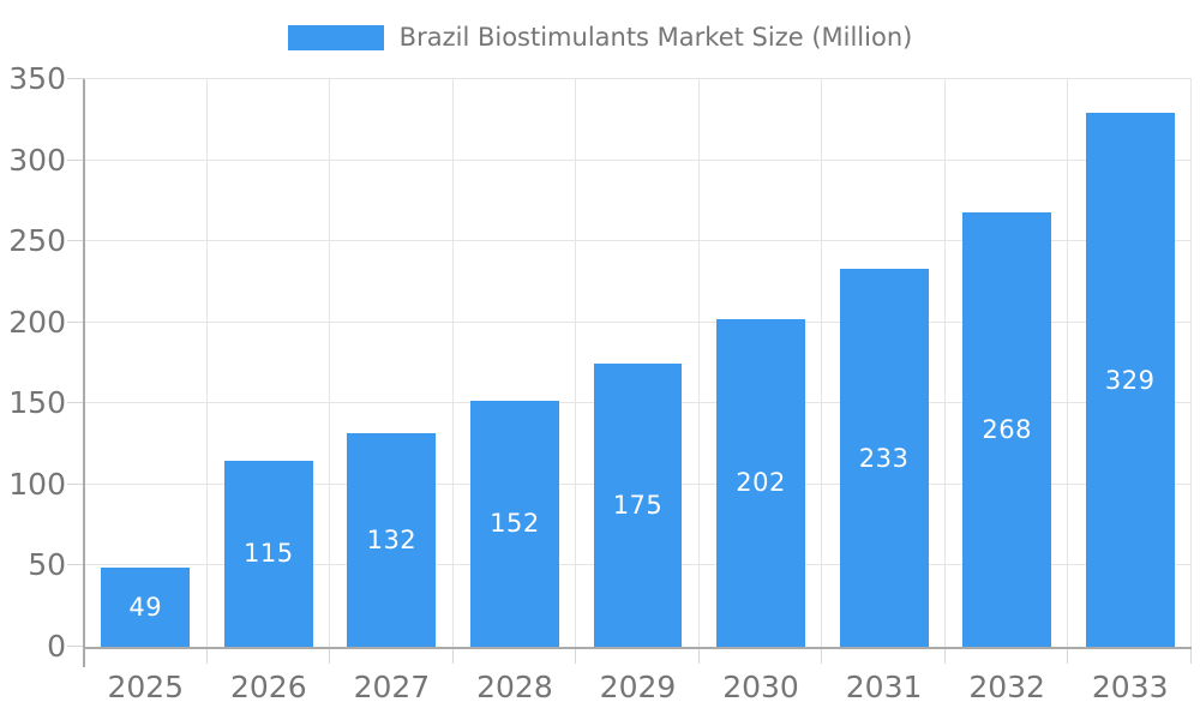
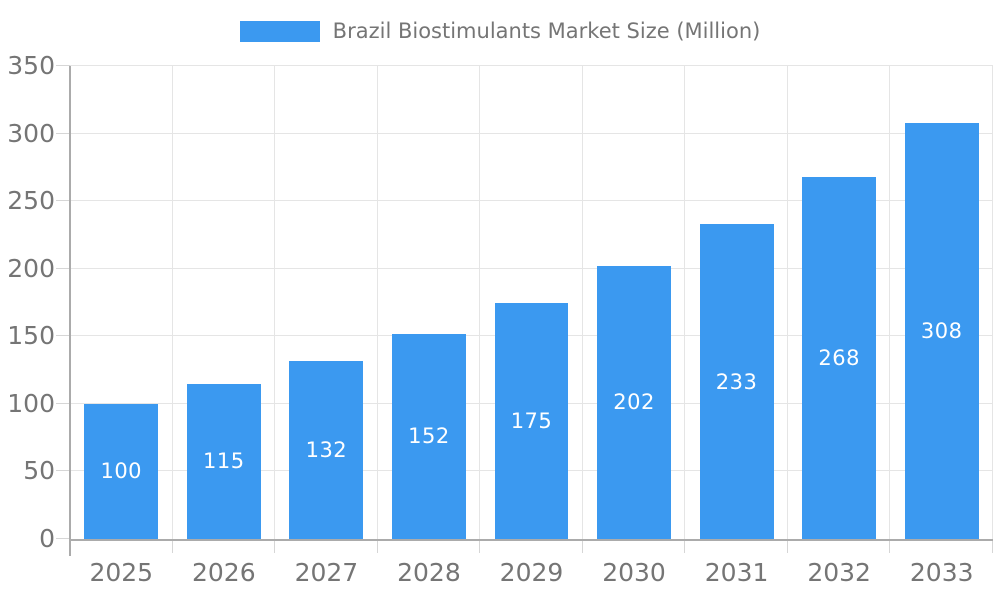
2025: 49 -> 100
2033: 329 -> 308
